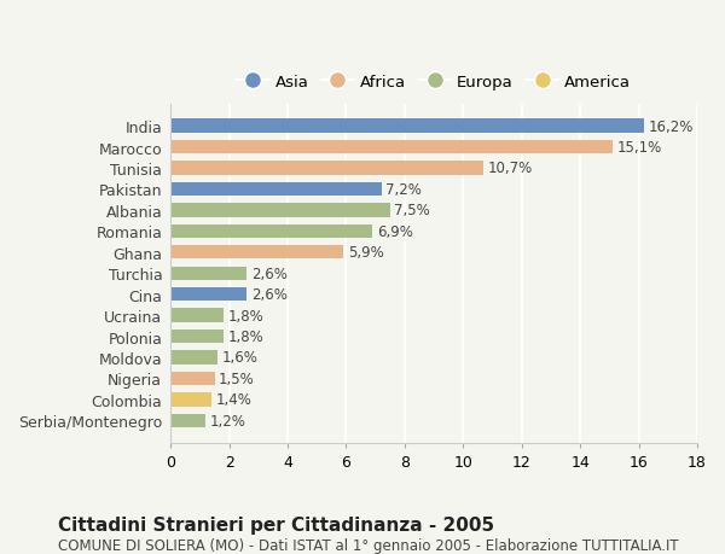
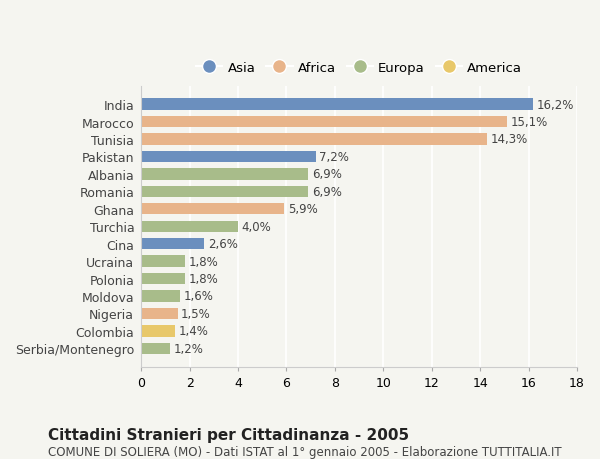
Tunisia: 10,7% -> 14,3%
Albania: 7,5% -> 6,9%
Turchia: 2,6% -> 4,0%
